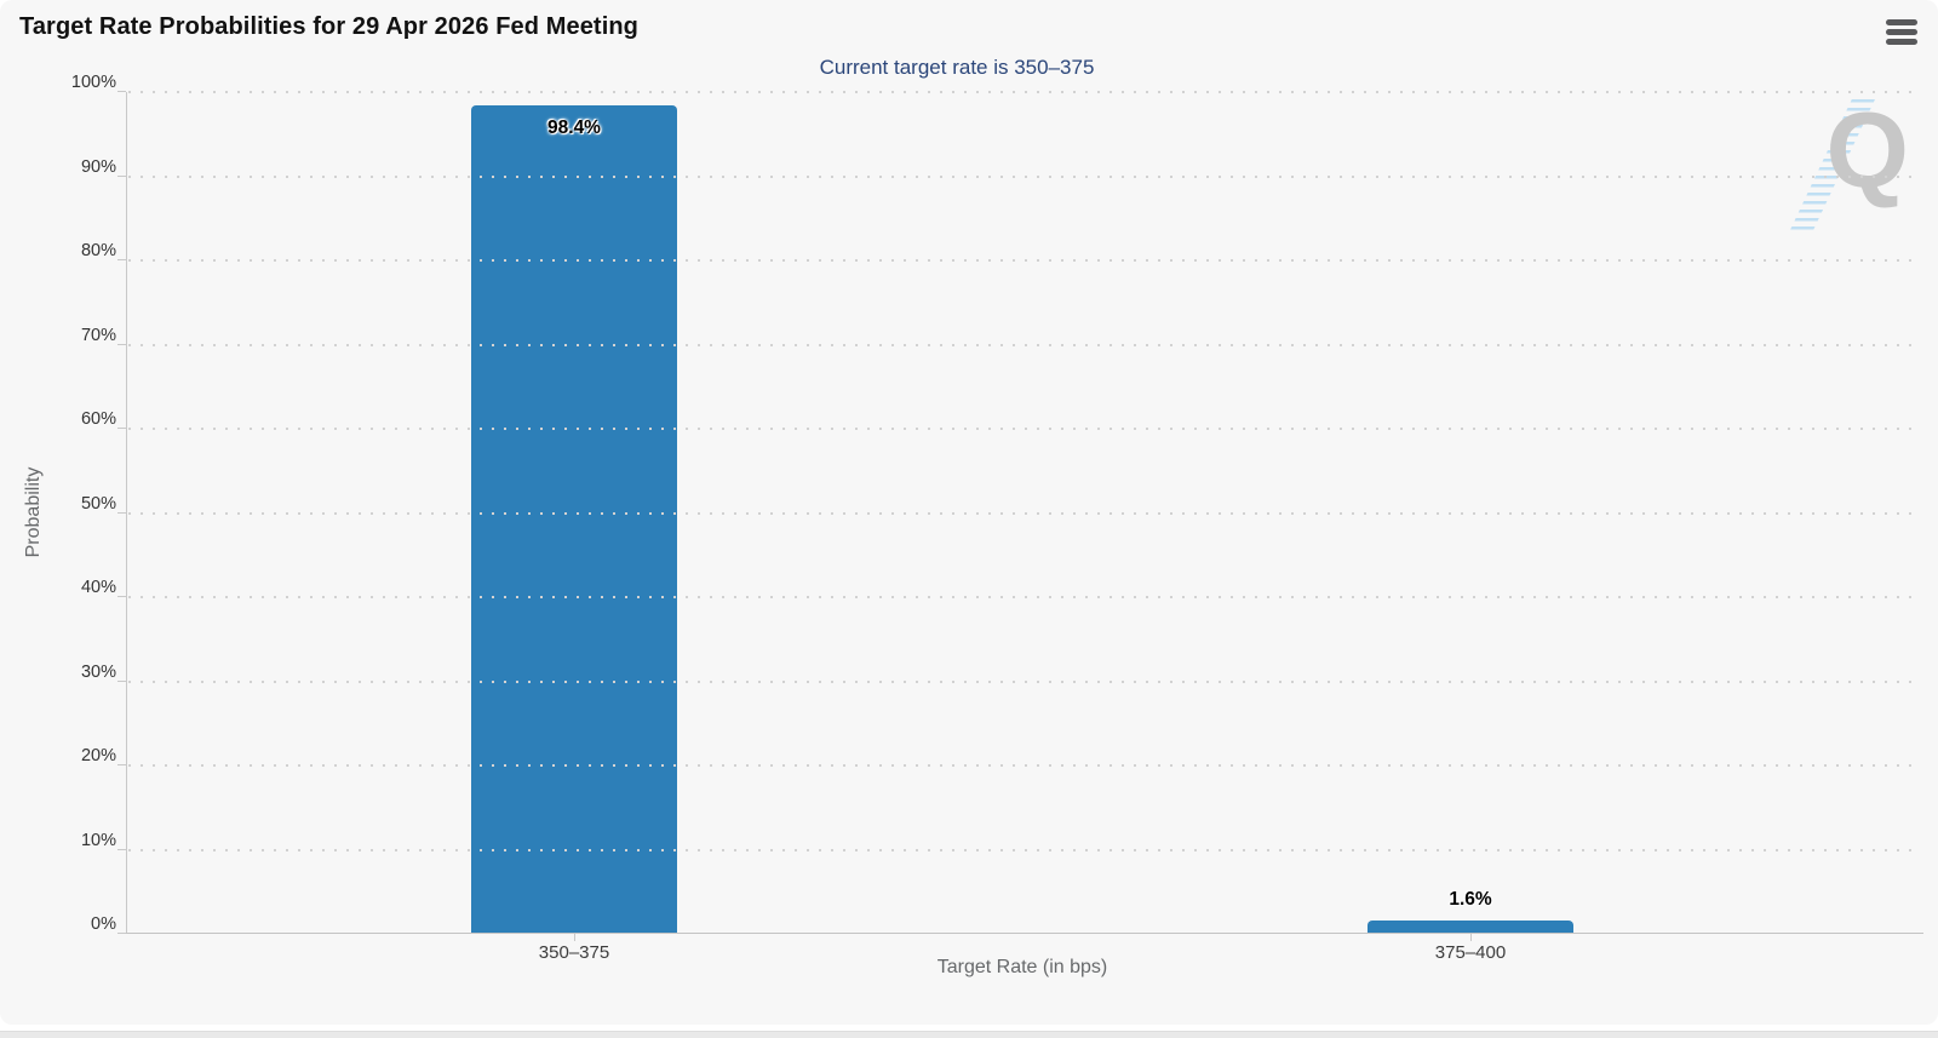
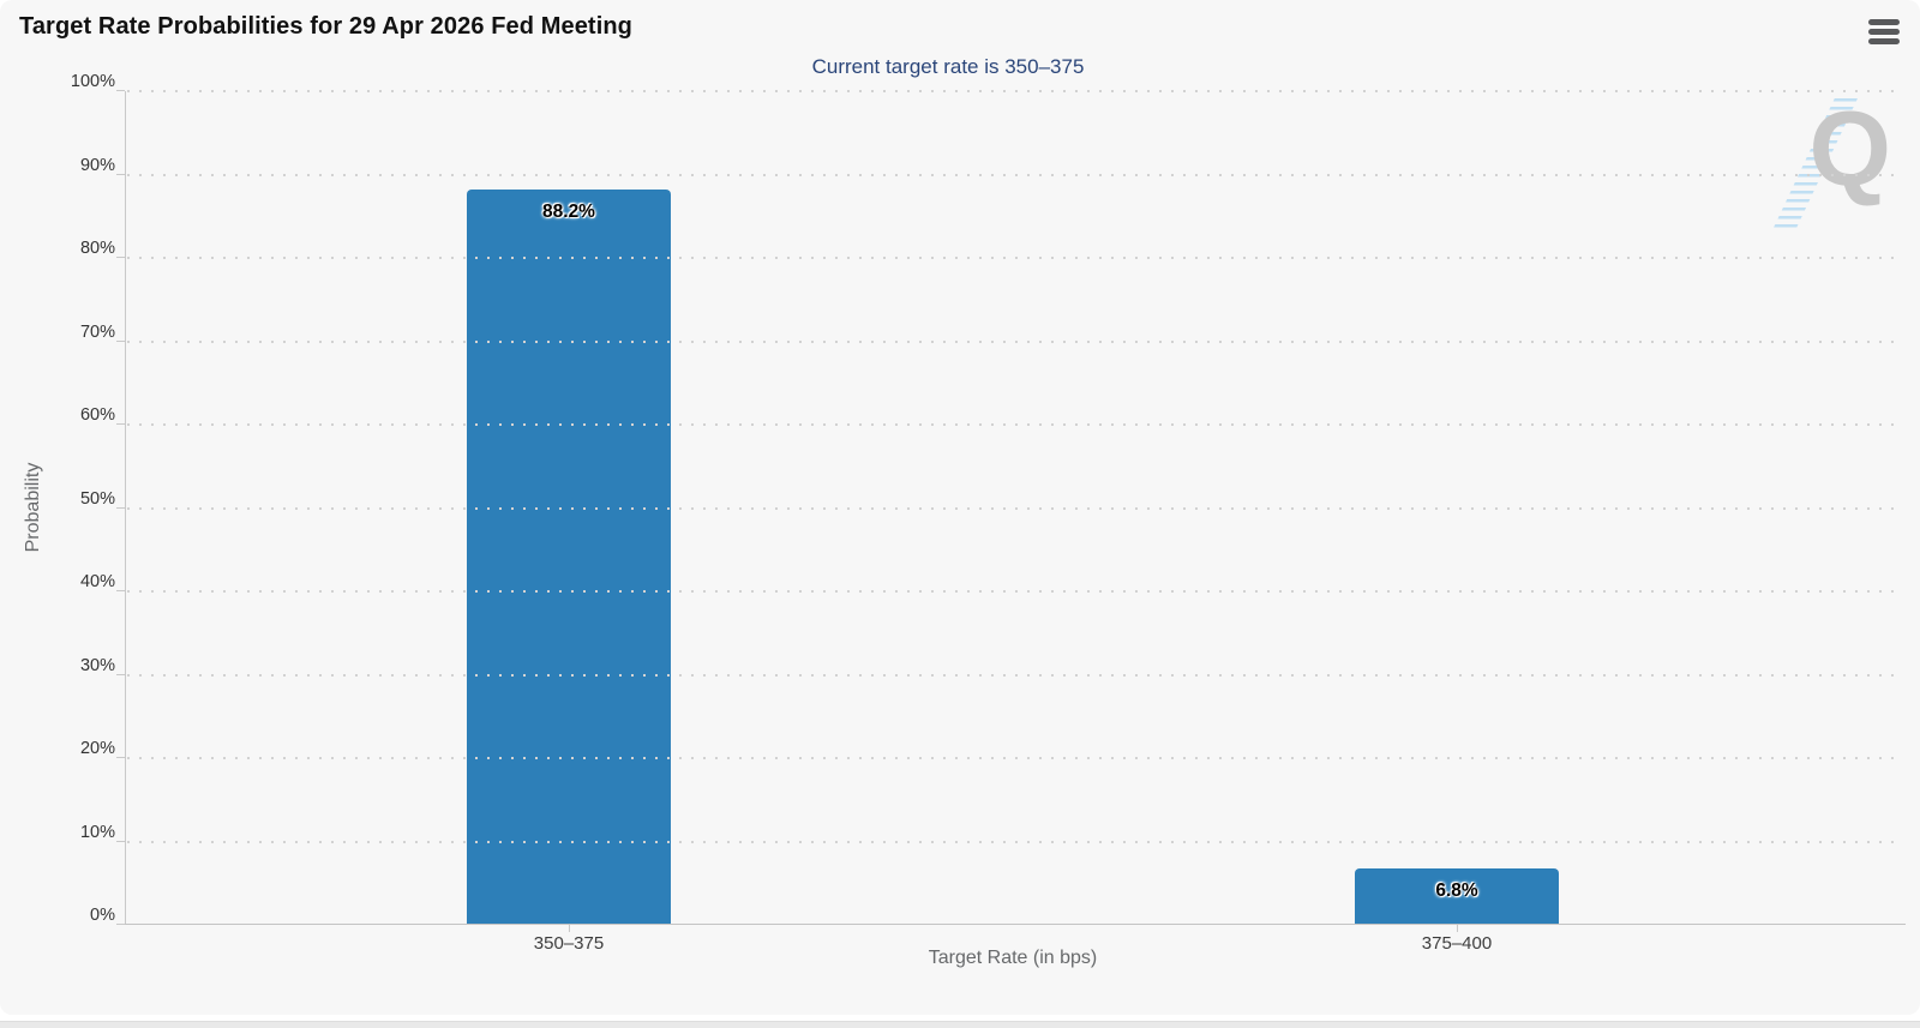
350–375: 98.4% -> 88.2%
375–400: 1.6% -> 6.8%
